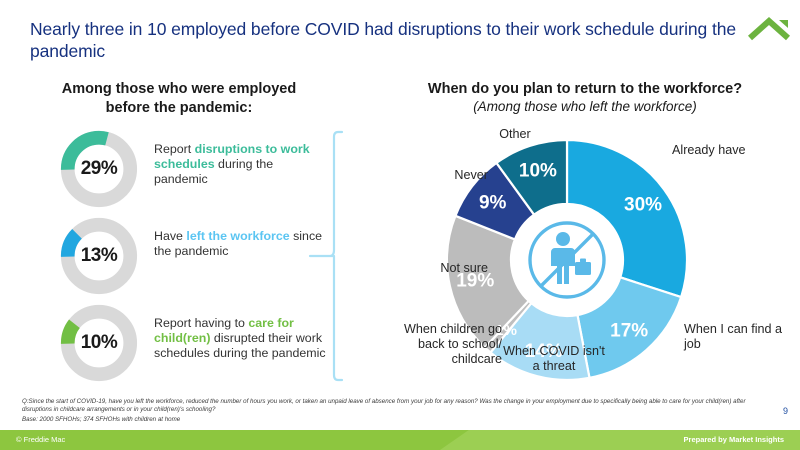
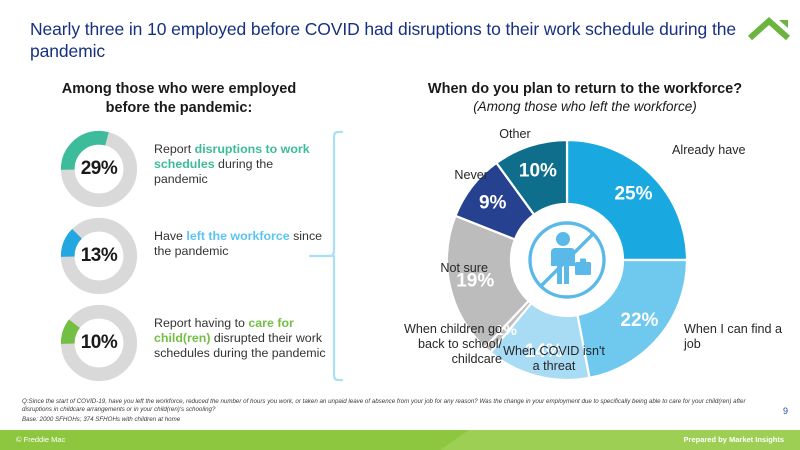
Already have: 30% -> 25%
When I can find a job: 17% -> 22%
